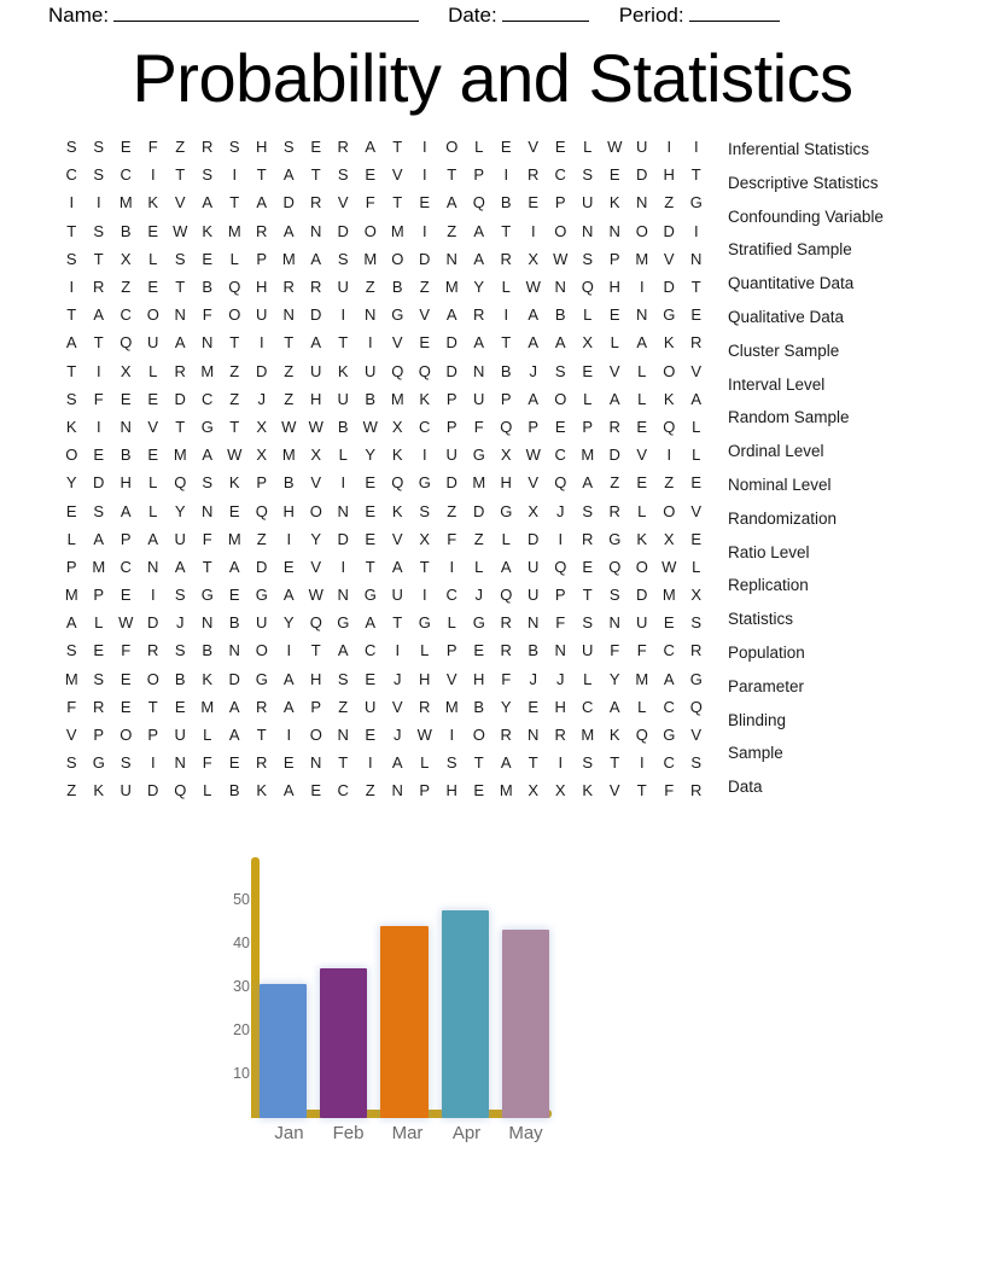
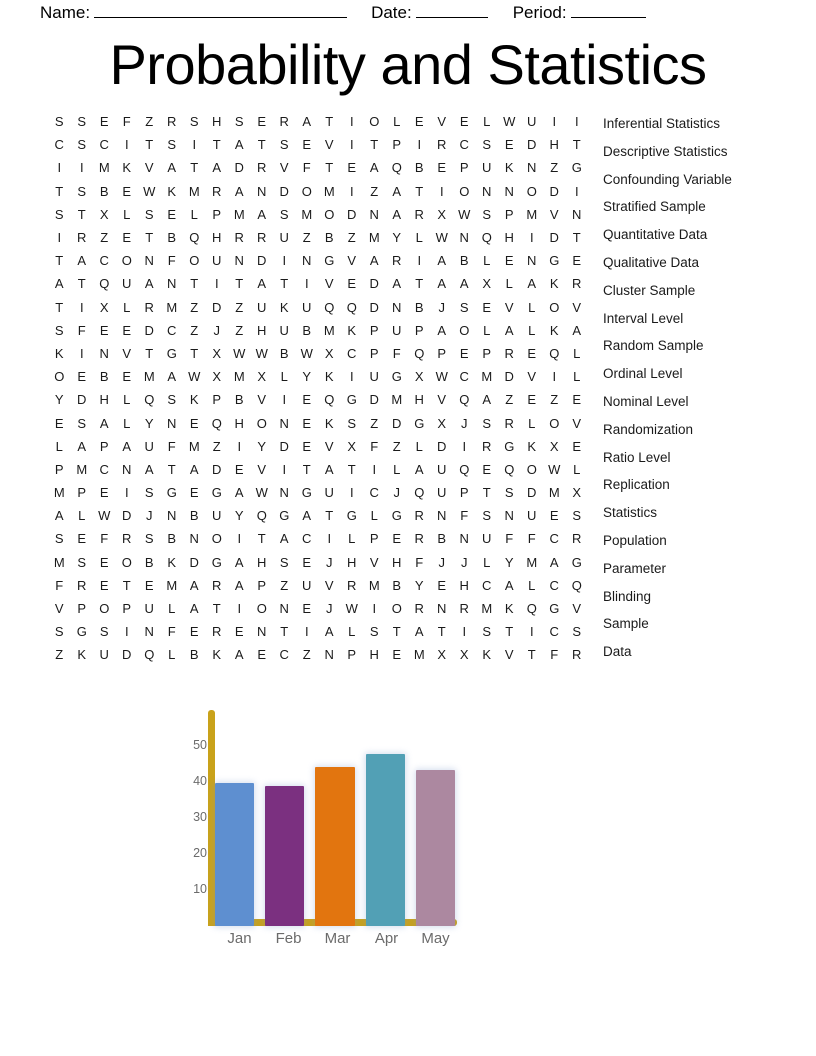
Jan: 35 -> 45
Feb: 39 -> 44
